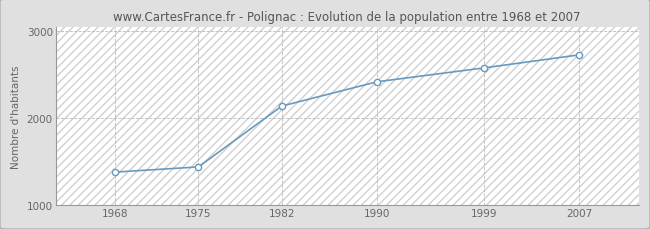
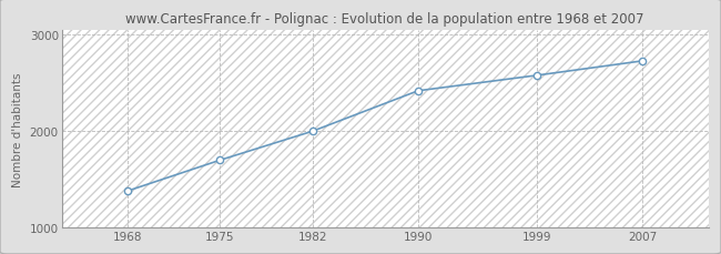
1975: 1440 -> 1700
1982: 2140 -> 2000
